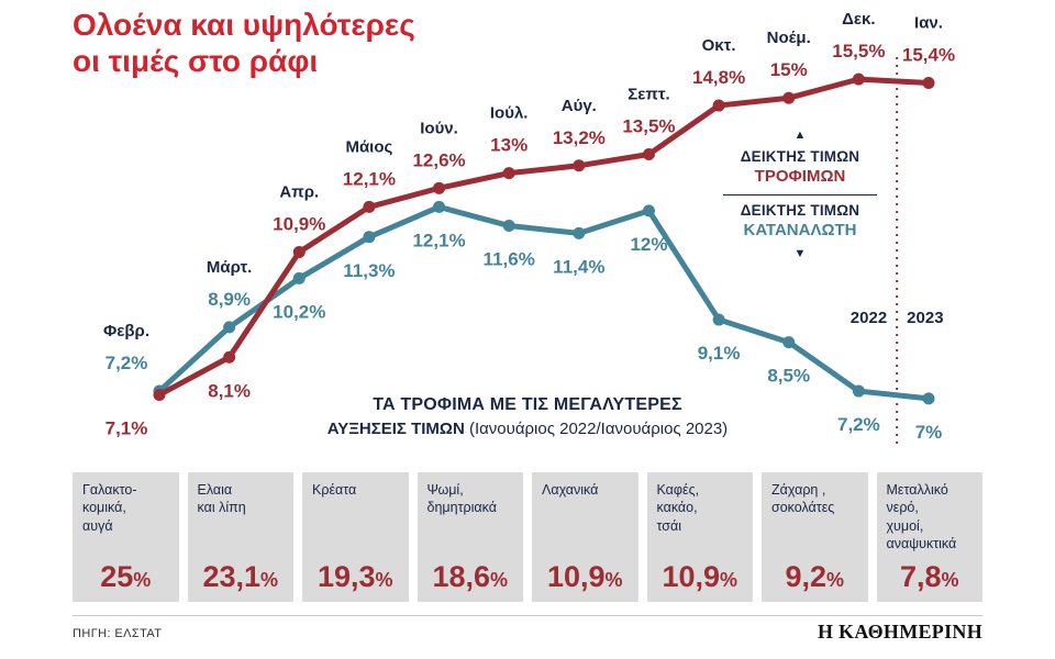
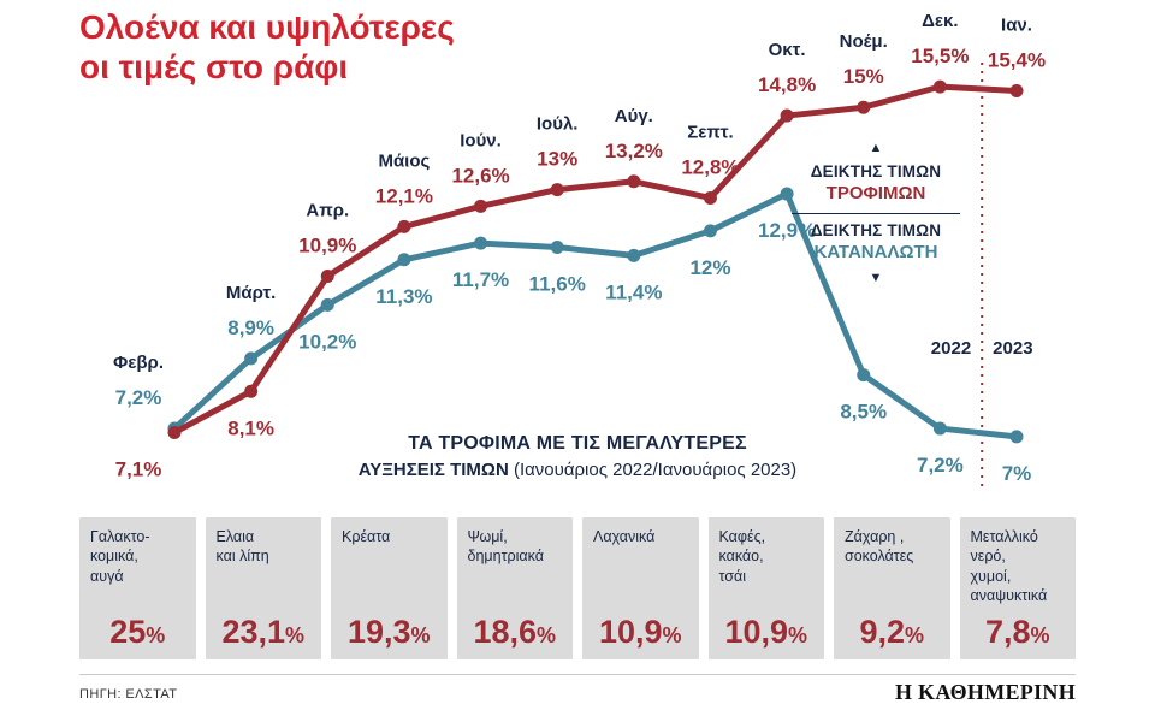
ΔΕΙΚΤΗΣ ΤΙΜΩΝ ΚΑΤΑΝΑΛΩΤΗ/Ιούν.: 12,1% -> 11,7%
ΔΕΙΚΤΗΣ ΤΙΜΩΝ ΤΡΟΦΙΜΩΝ/Σεπτ.: 13,5% -> 12,8%
ΔΕΙΚΤΗΣ ΤΙΜΩΝ ΚΑΤΑΝΑΛΩΤΗ/Οκτ.: 9,1% -> 12,9%
